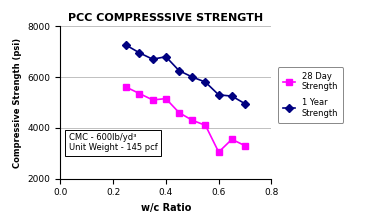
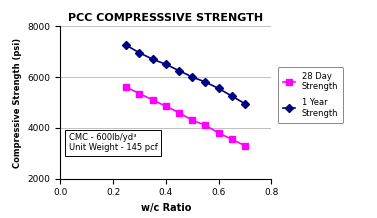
28 Day Strength/0.4: 5150 -> 4850
1 Year Strength/0.4: 6800 -> 6500
28 Day Strength/0.6: 3050 -> 3800
1 Year Strength/0.6: 5300 -> 5550
